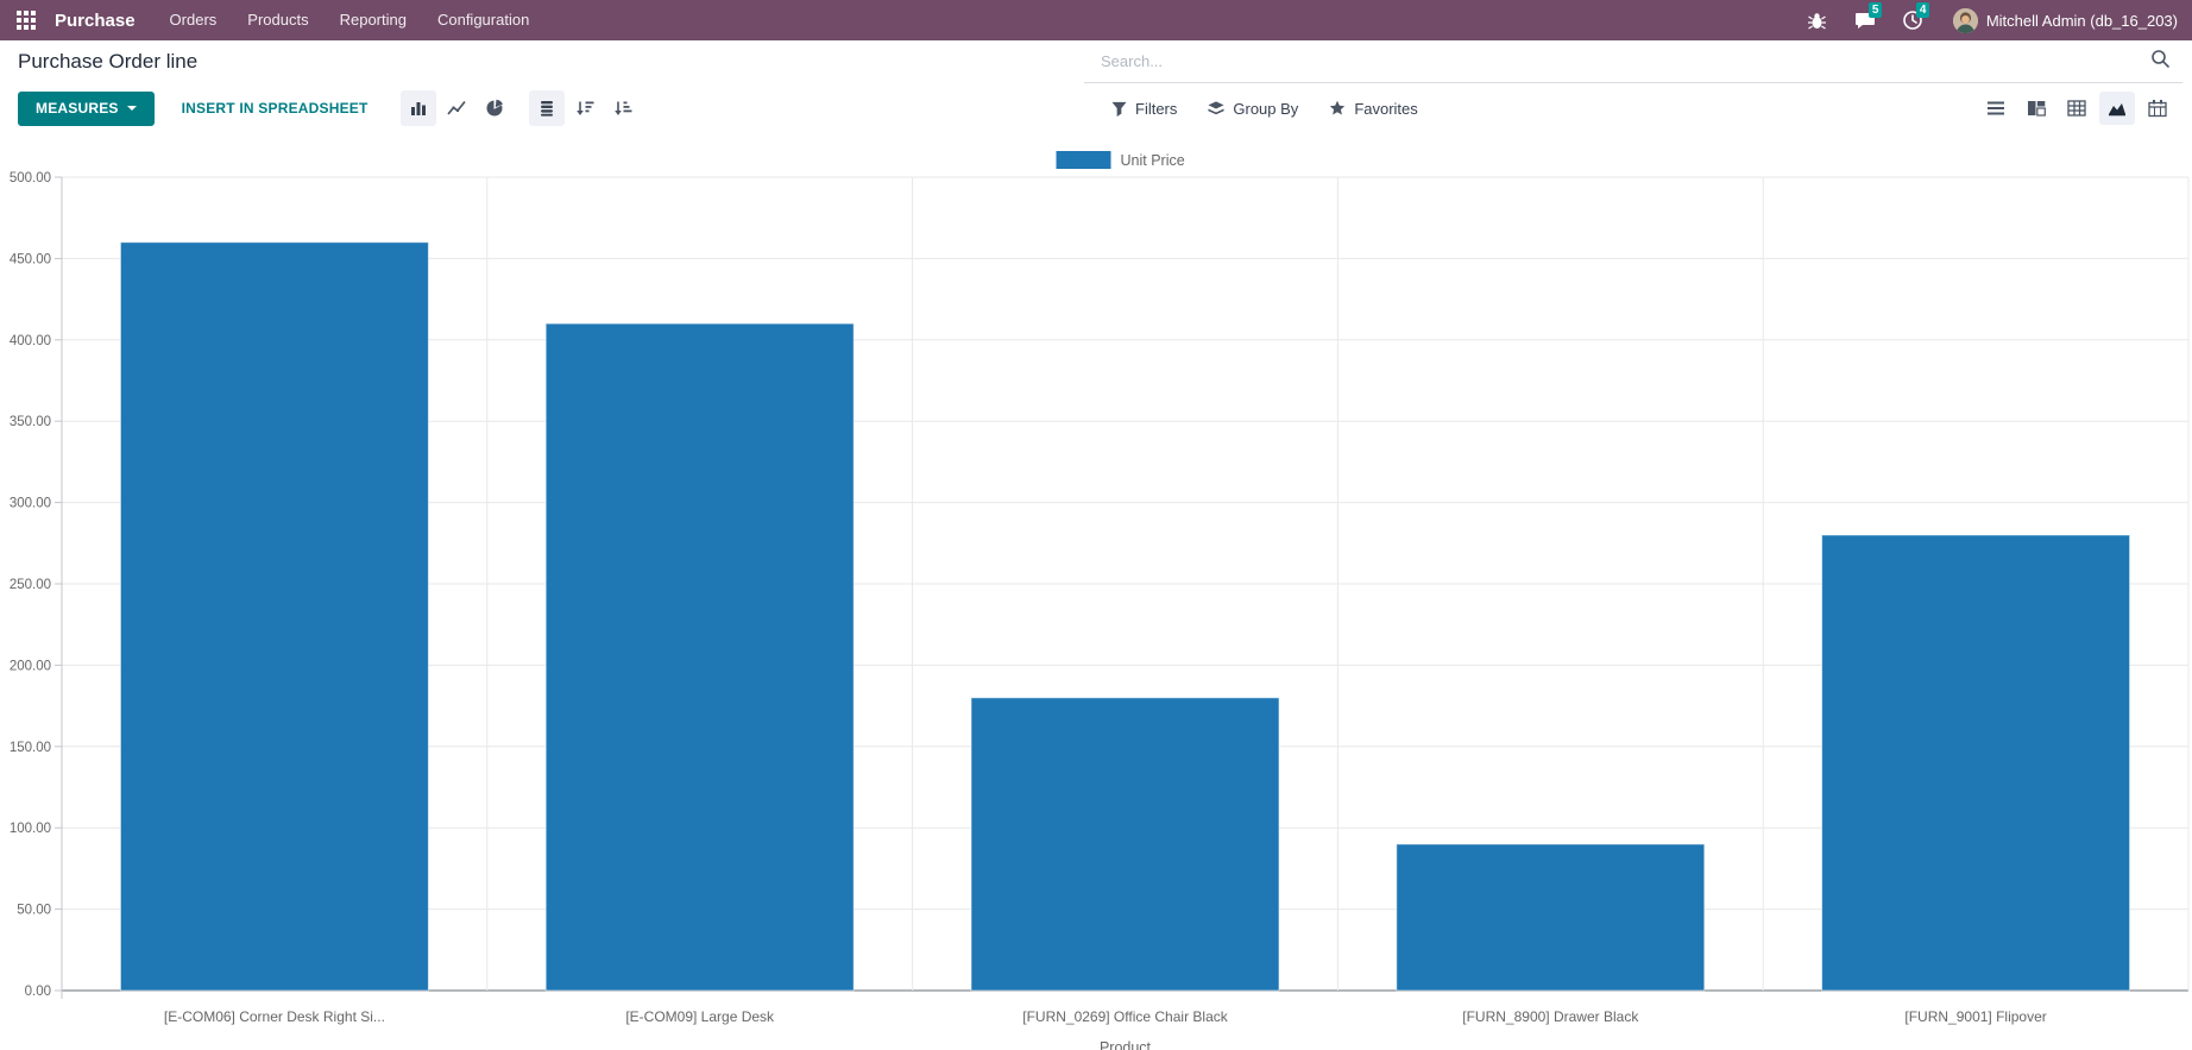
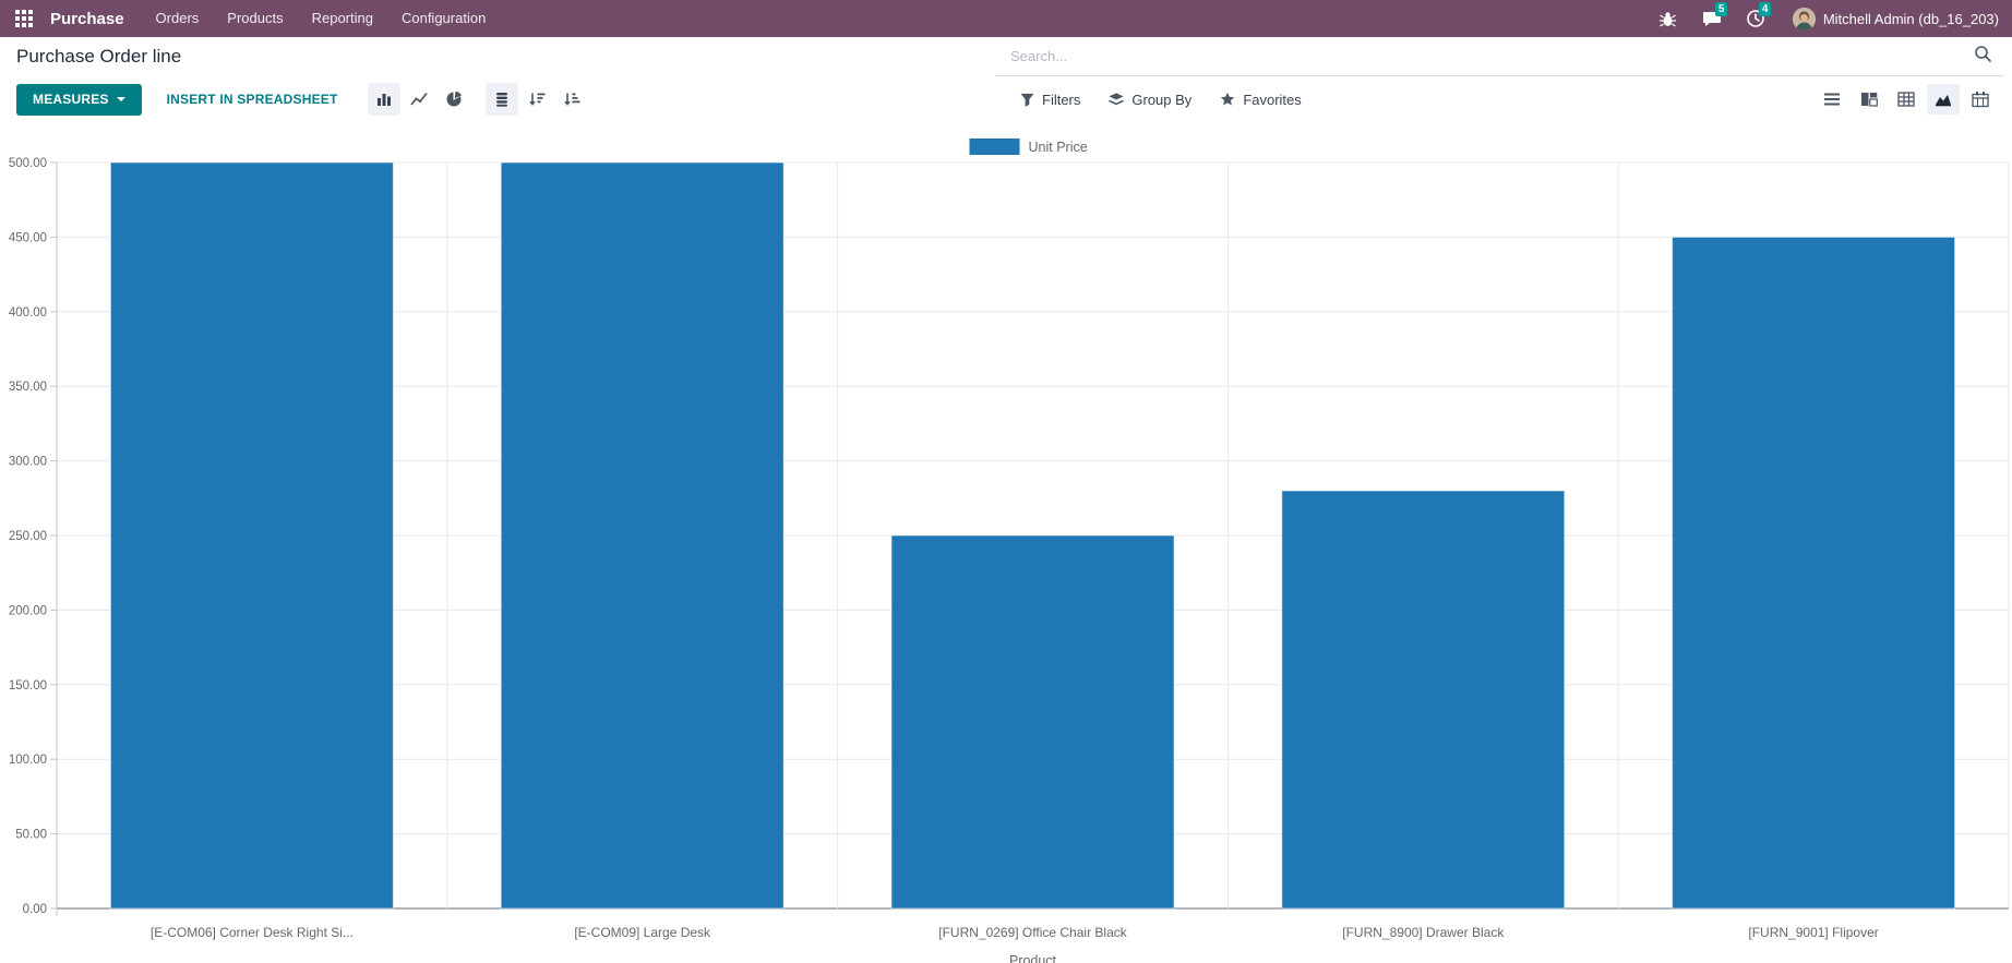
[E-COM06] Corner Desk Right Si...: 460 -> 500
[E-COM09] Large Desk: 410 -> 500
[FURN_0269] Office Chair Black: 180 -> 250
[FURN_8900] Drawer Black: 90 -> 280
[FURN_9001] Flipover: 280 -> 450
